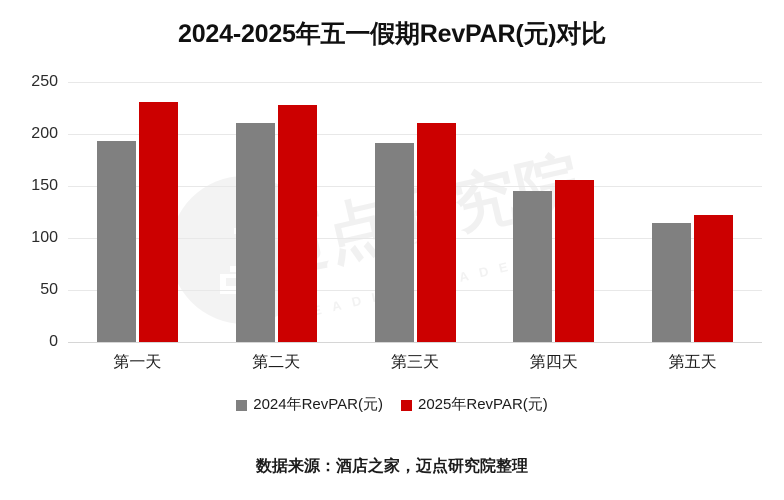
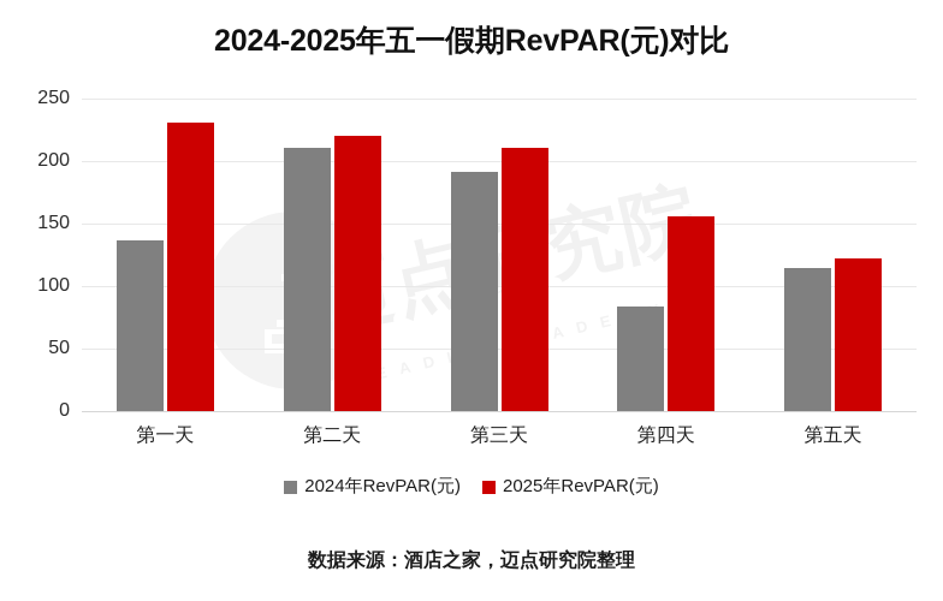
2024年RevPAR(元)/第一天: 193 -> 137
2025年RevPAR(元)/第二天: 228 -> 220
2024年RevPAR(元)/第四天: 145 -> 84
